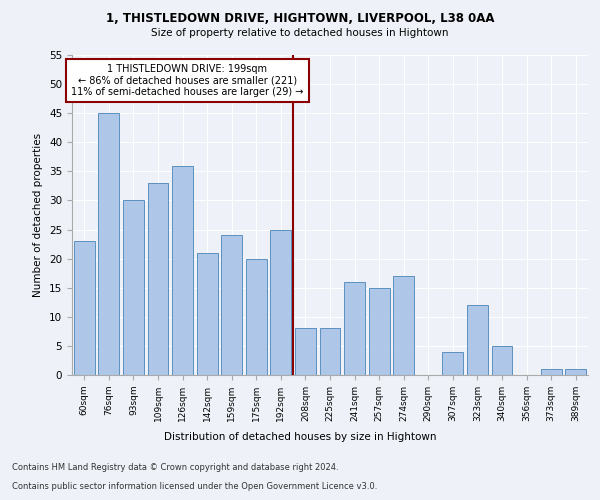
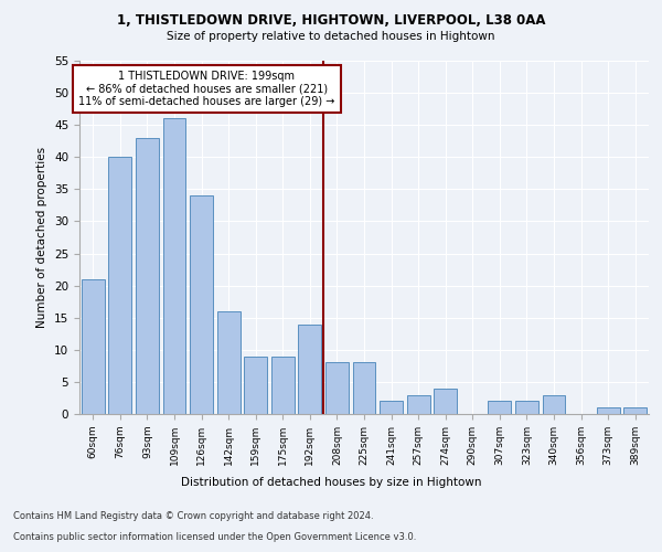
60sqm: 23 -> 21
76sqm: 45 -> 40
93sqm: 30 -> 43
109sqm: 33 -> 46
126sqm: 36 -> 34
142sqm: 21 -> 16
159sqm: 24 -> 9
175sqm: 20 -> 9
192sqm: 25 -> 14
241sqm: 16 -> 2
257sqm: 15 -> 3
274sqm: 17 -> 4
307sqm: 4 -> 2
323sqm: 12 -> 2
340sqm: 5 -> 3
